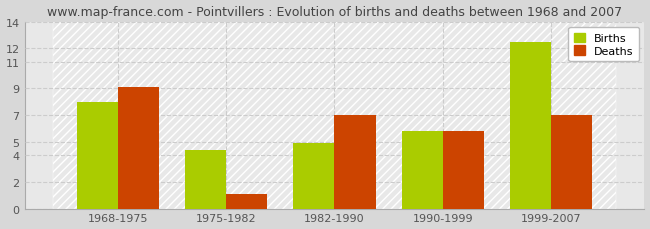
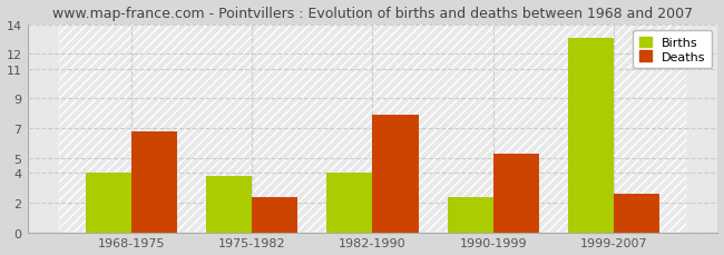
Births/1968-1975: 8.0 -> 4.0
Deaths/1968-1975: 9.1 -> 6.8
Births/1975-1982: 4.4 -> 3.8
Deaths/1975-1982: 1.1 -> 2.4
Births/1982-1990: 4.9 -> 4.0
Deaths/1982-1990: 7.0 -> 7.9
Births/1990-1999: 5.8 -> 2.4
Deaths/1990-1999: 5.8 -> 5.3
Births/1999-2007: 12.5 -> 13.1
Deaths/1999-2007: 7.0 -> 2.6
